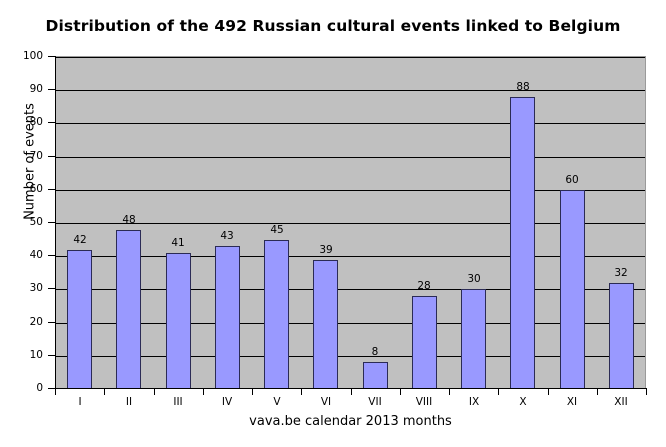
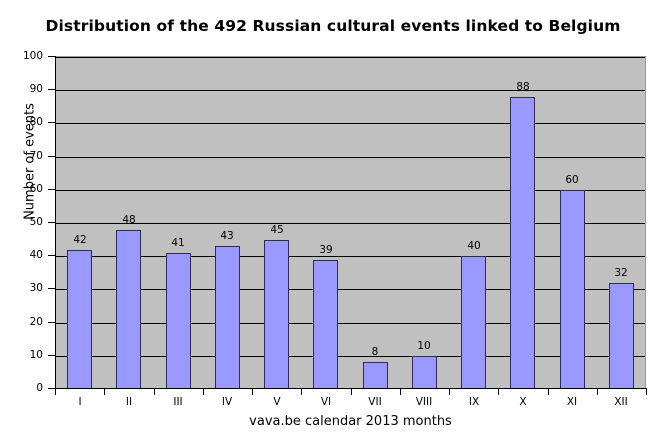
VIII: 28 -> 10
IX: 30 -> 40
